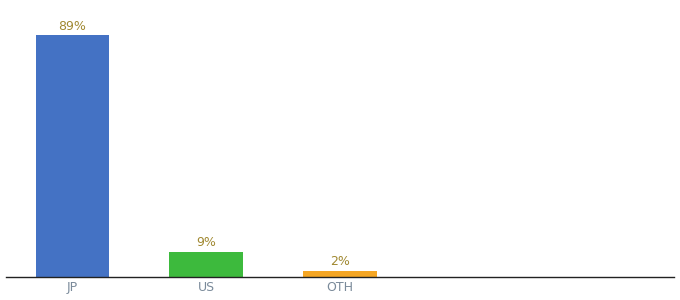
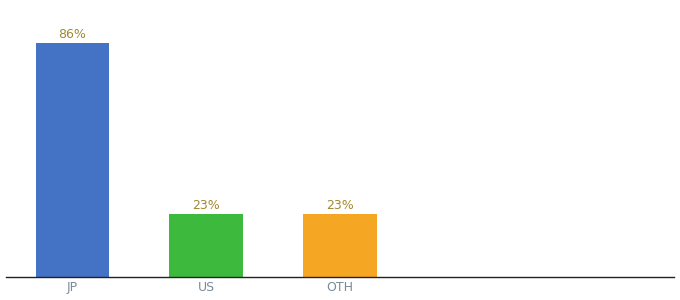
JP: 89% -> 86%
US: 9% -> 23%
OTH: 2% -> 23%
